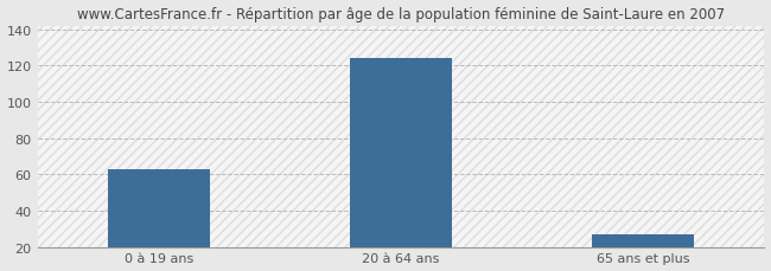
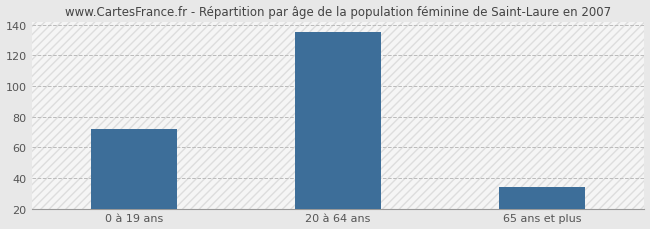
0 à 19 ans: 63 -> 72
20 à 64 ans: 124 -> 135
65 ans et plus: 27 -> 34
